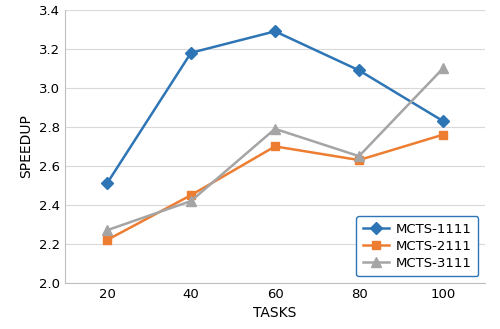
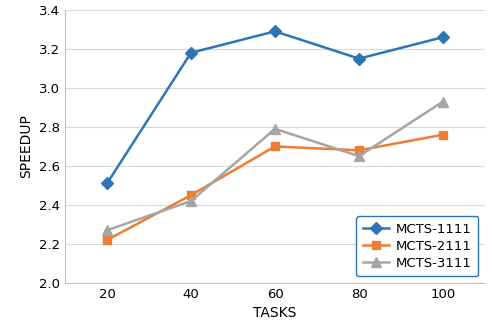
MCTS-1111/80: 3.09 -> 3.15
MCTS-2111/80: 2.63 -> 2.68
MCTS-1111/100: 2.83 -> 3.26
MCTS-3111/100: 3.10 -> 2.93
